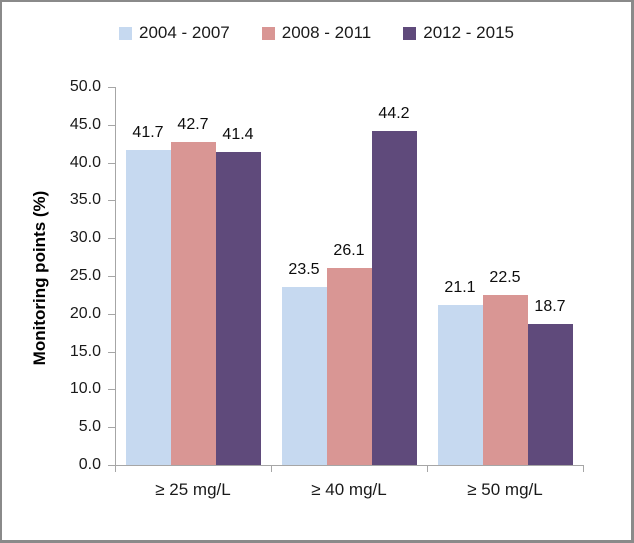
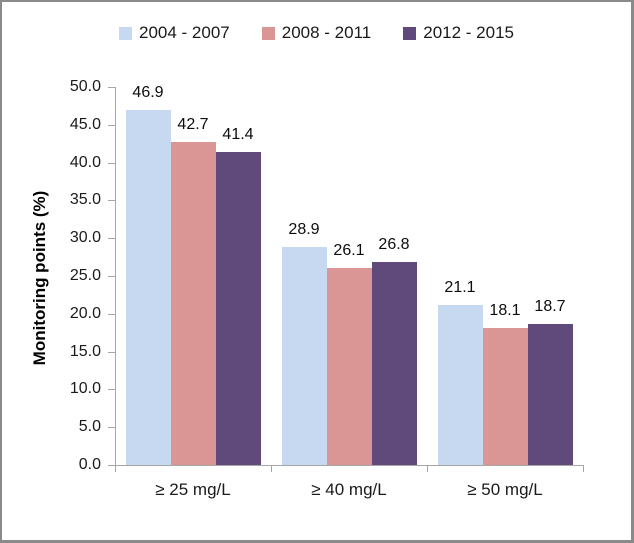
2004 - 2007/≥ 25 mg/L: 41.7 -> 46.9
2004 - 2007/≥ 40 mg/L: 23.5 -> 28.9
2012 - 2015/≥ 40 mg/L: 44.2 -> 26.8
2008 - 2011/≥ 50 mg/L: 22.5 -> 18.1
